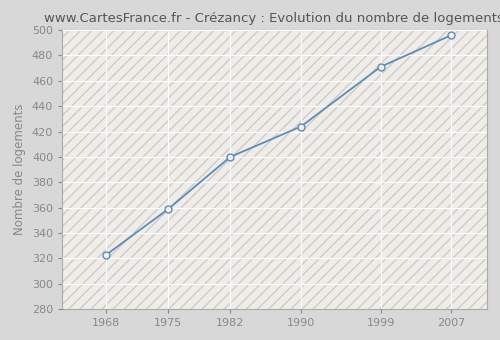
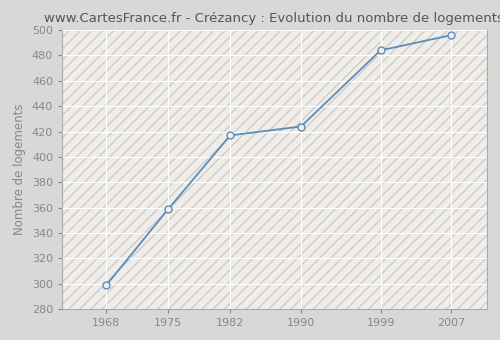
1968: 323 -> 299
1982: 400 -> 417
1999: 471 -> 484
